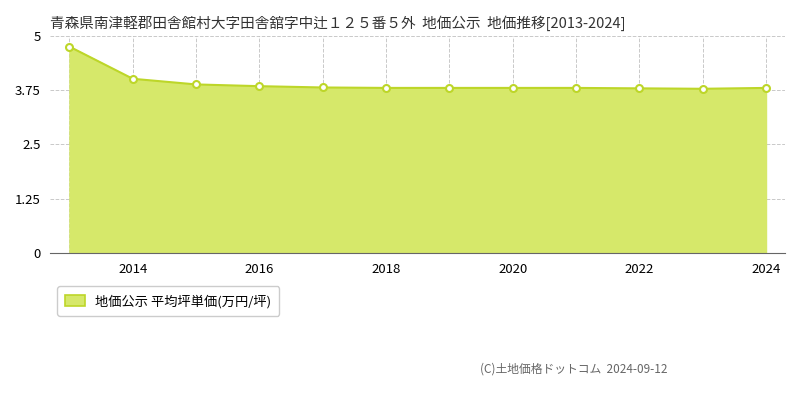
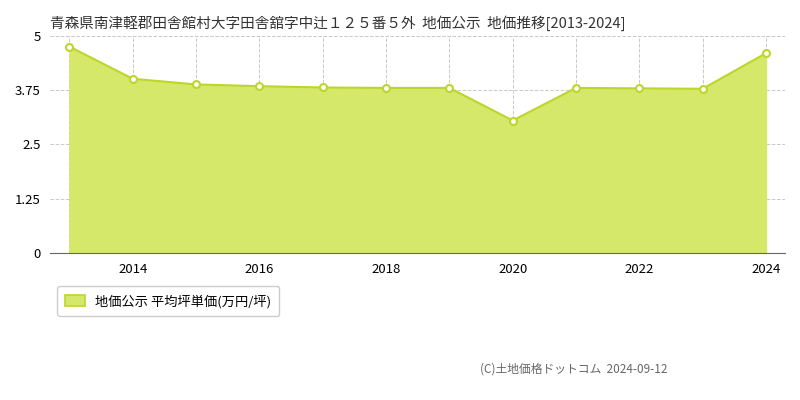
2020: 3.80 -> 3.05
2024: 3.80 -> 4.60
